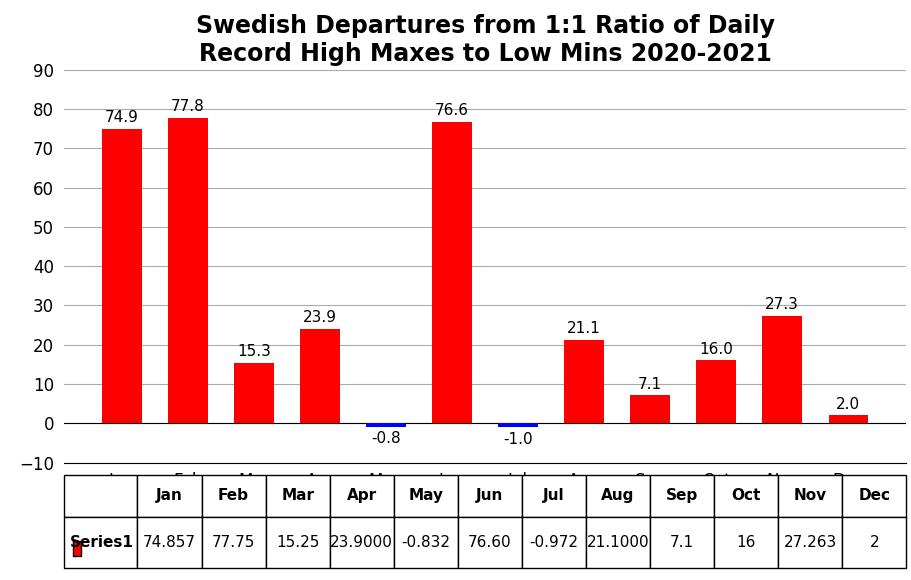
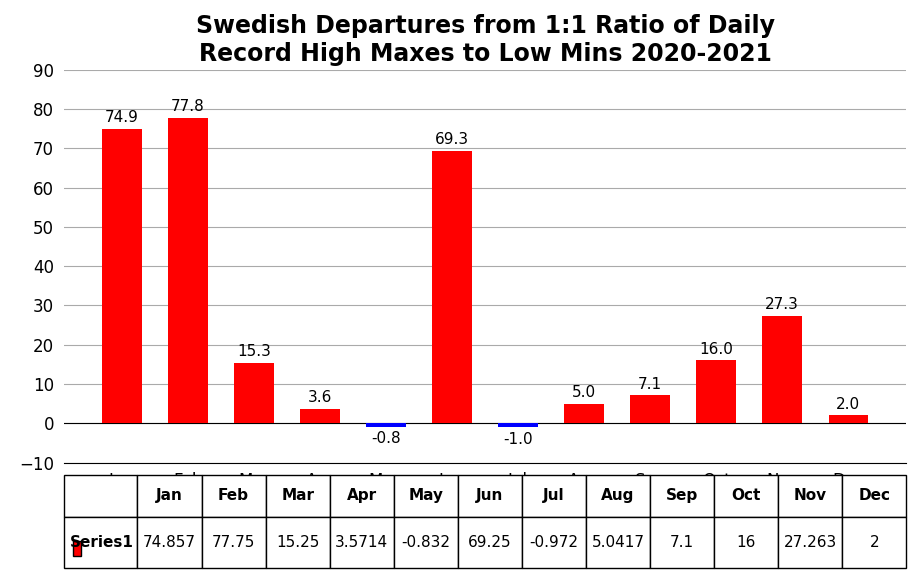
Apr: 23.9000 -> 3.5714
Jun: 76.60 -> 69.25
Aug: 21.1000 -> 5.0417
